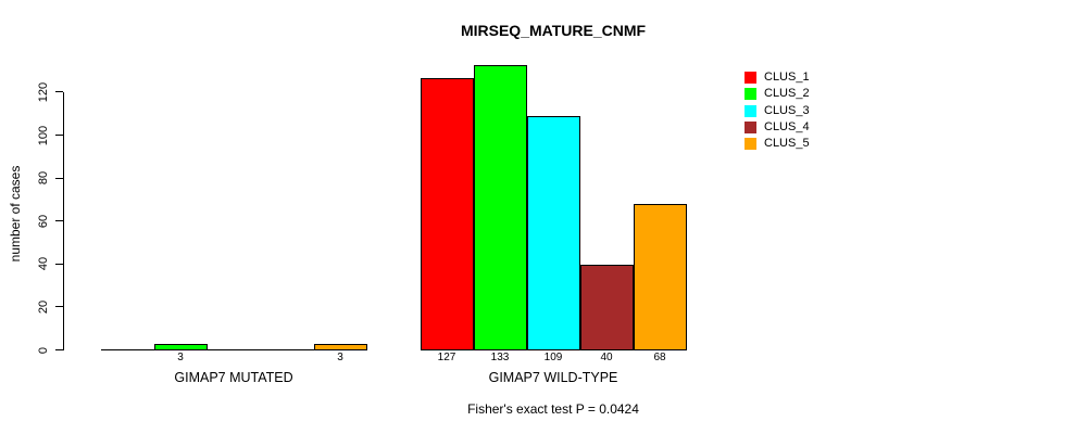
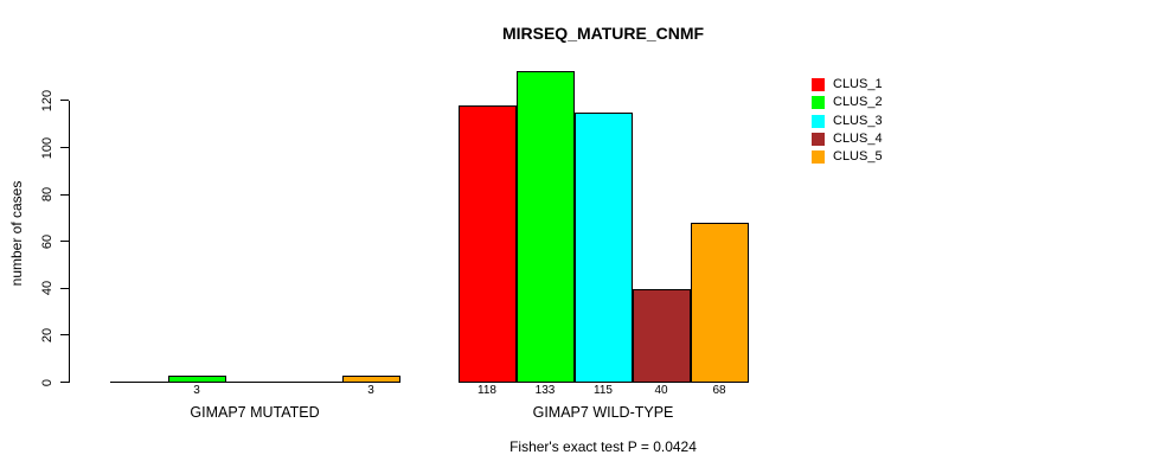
CLUS_1/GIMAP7 WILD-TYPE: 127 -> 118
CLUS_3/GIMAP7 WILD-TYPE: 109 -> 115
